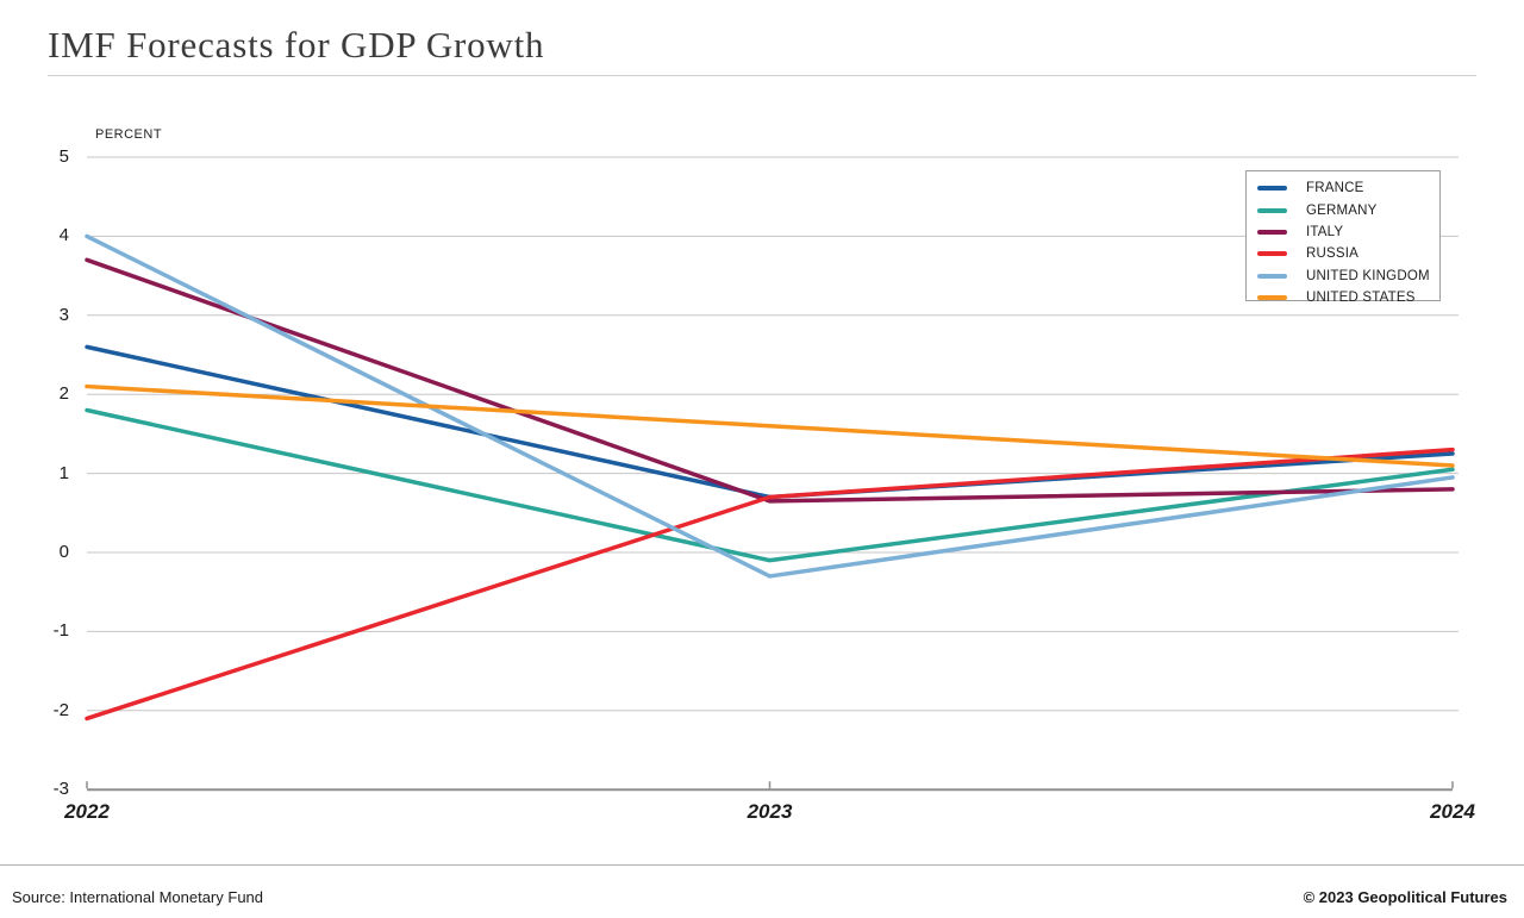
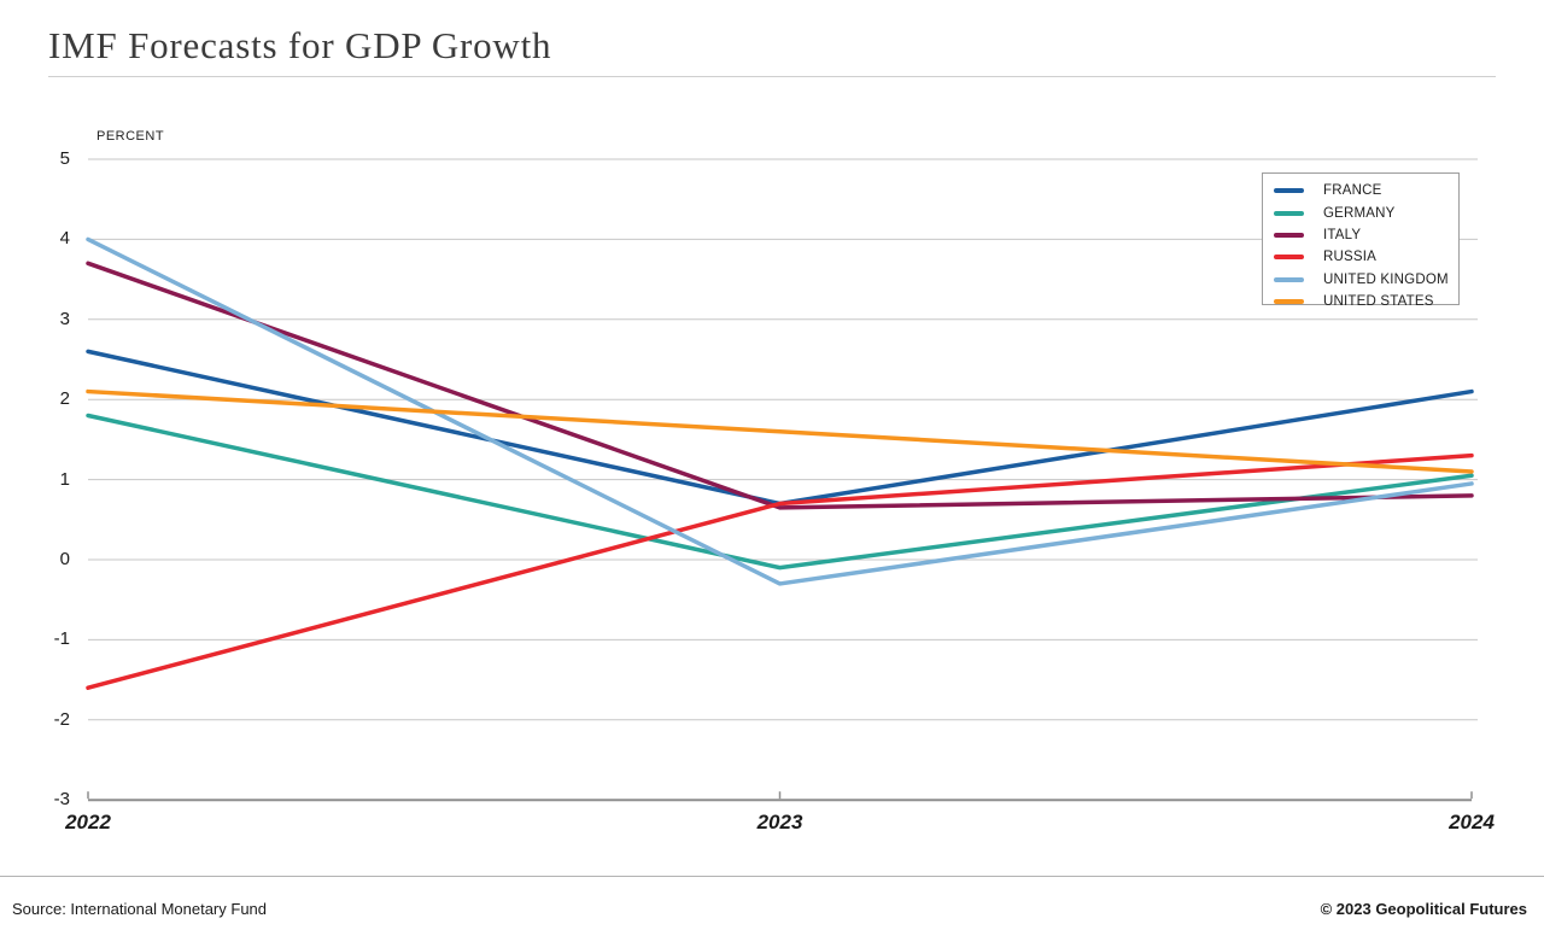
RUSSIA/2022: -2.1 -> -1.6
FRANCE/2024: 1.2 -> 2.1
